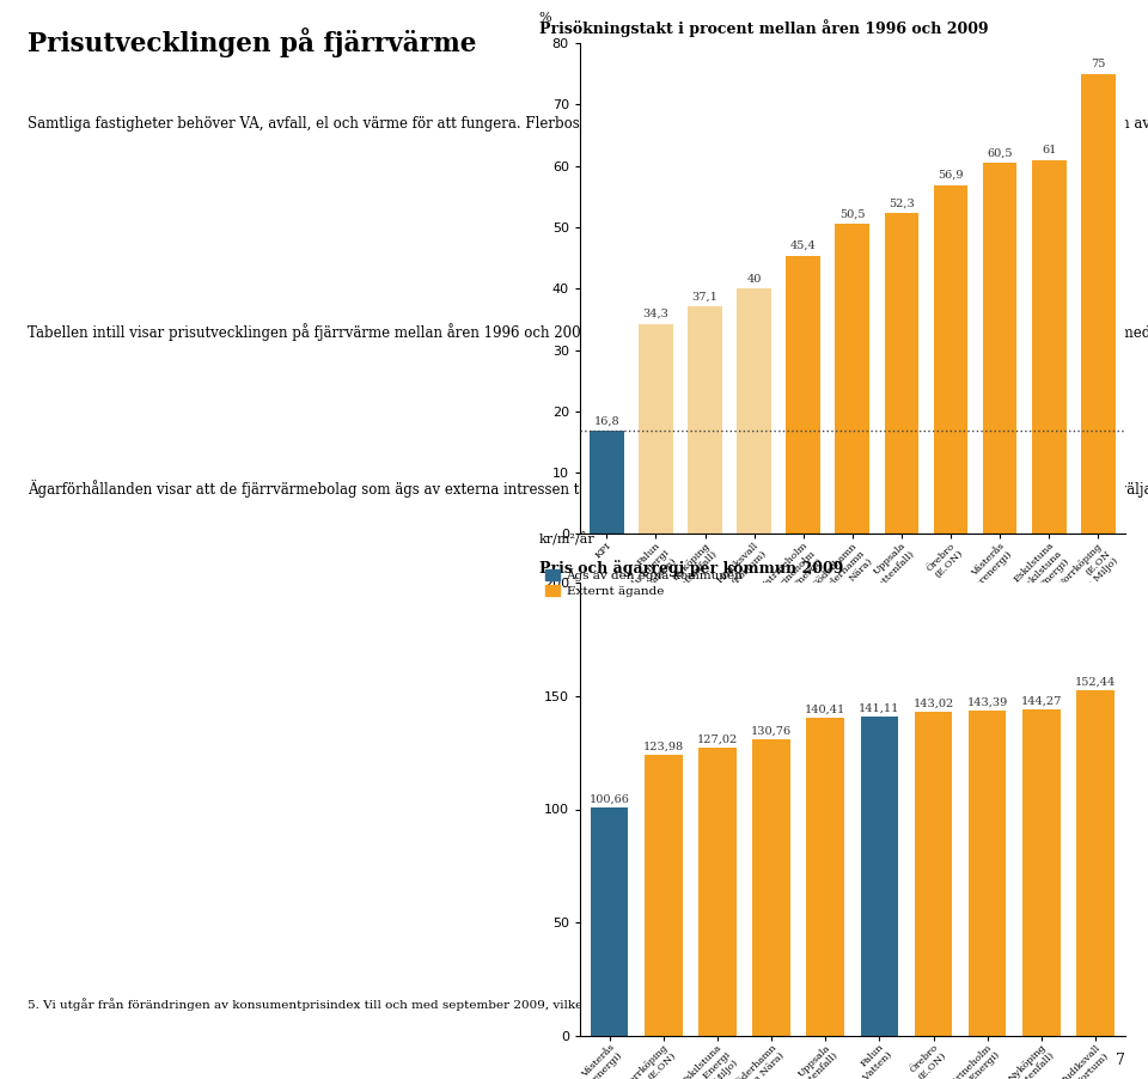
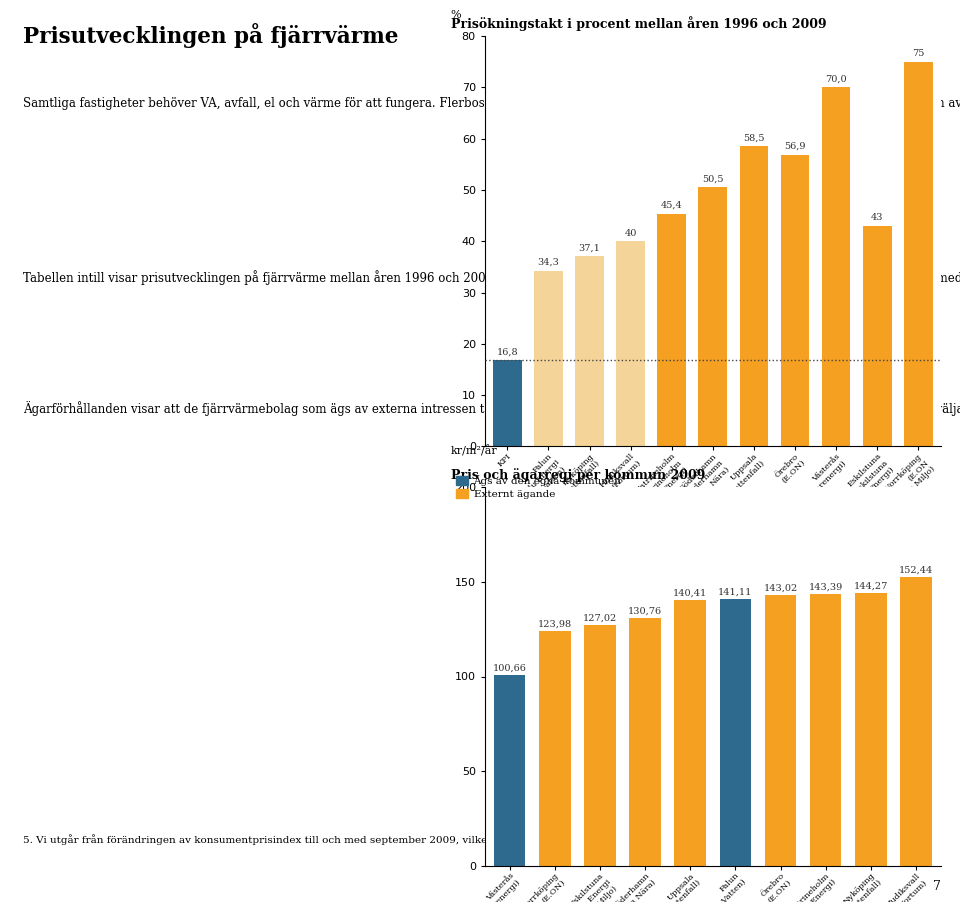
Prisökningstakt i procent mellan åren 1996 och 2009/Uppsala (Vattenfall): 52,3 -> 58,5
Prisökningstakt i procent mellan åren 1996 och 2009/Västerås (Mälarenergi): 60,5 -> 70,0
Prisökningstakt i procent mellan åren 1996 och 2009/Eskilstuna (Eskilstuna Energi): 61 -> 43
